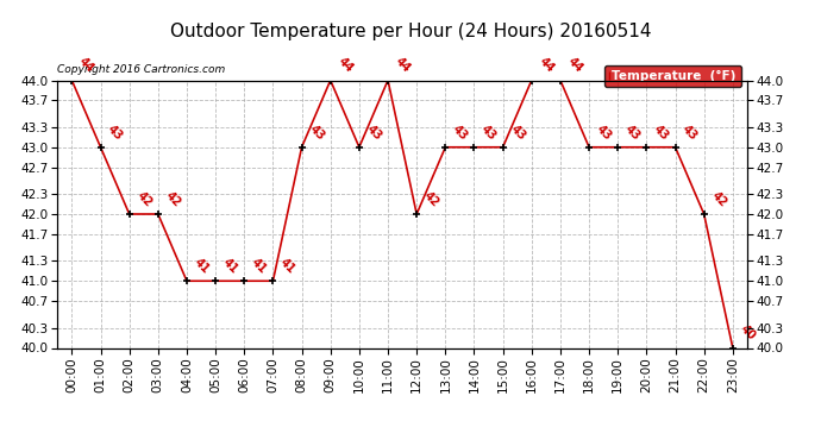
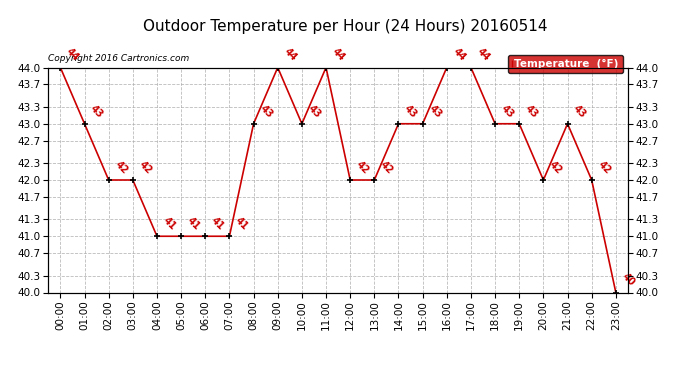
13:00: 43 -> 42
20:00: 43 -> 42
